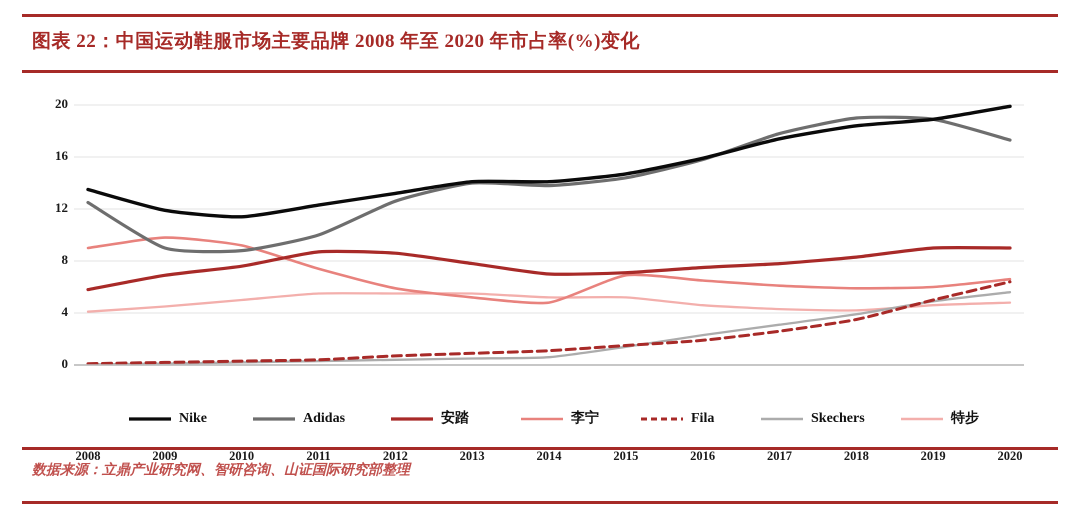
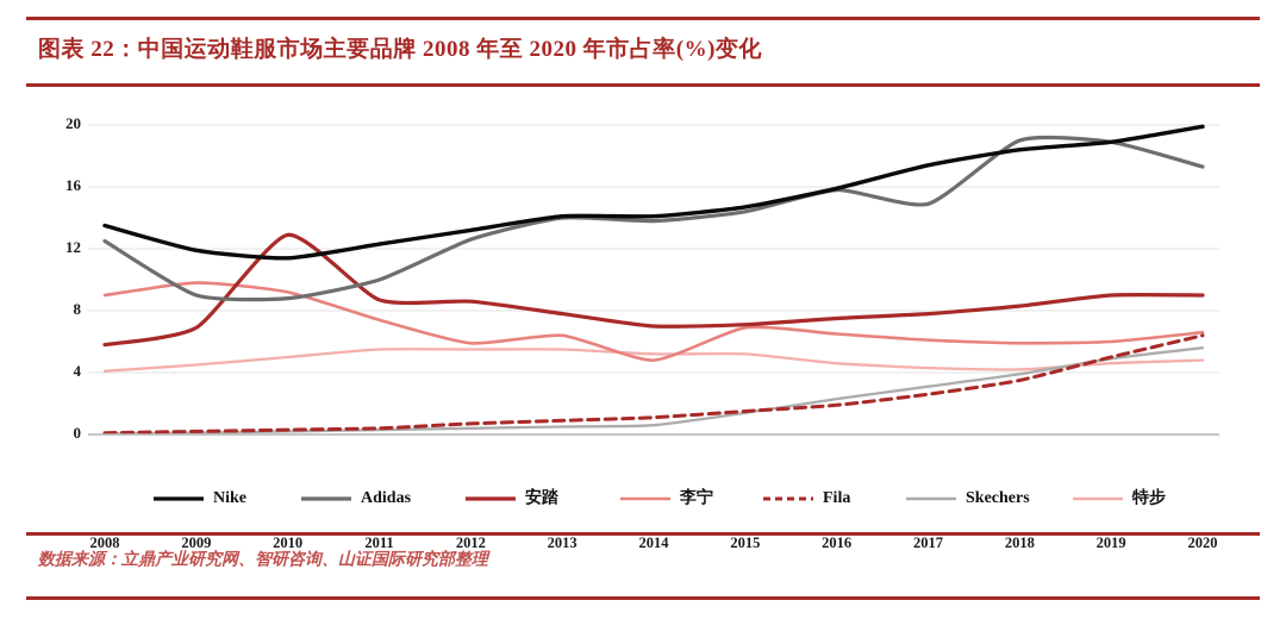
安踏/2010: 7.6 -> 12.9
李宁/2013: 5.2 -> 6.4
Adidas/2017: 17.8 -> 14.9
